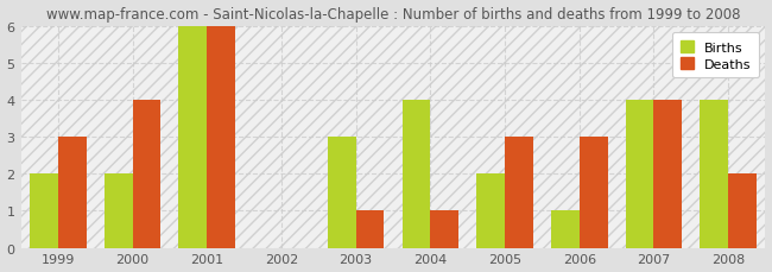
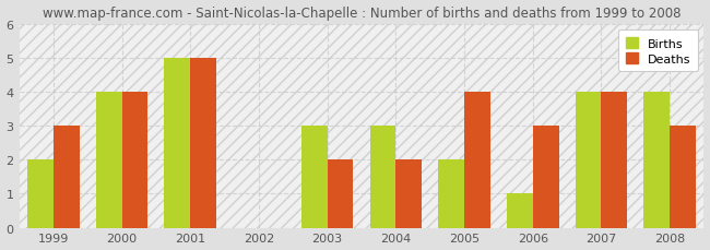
Births/2000: 2 -> 4
Births/2001: 6 -> 5
Deaths/2001: 6 -> 5
Deaths/2003: 1 -> 2
Births/2004: 4 -> 3
Deaths/2004: 1 -> 2
Deaths/2005: 3 -> 4
Deaths/2008: 2 -> 3
